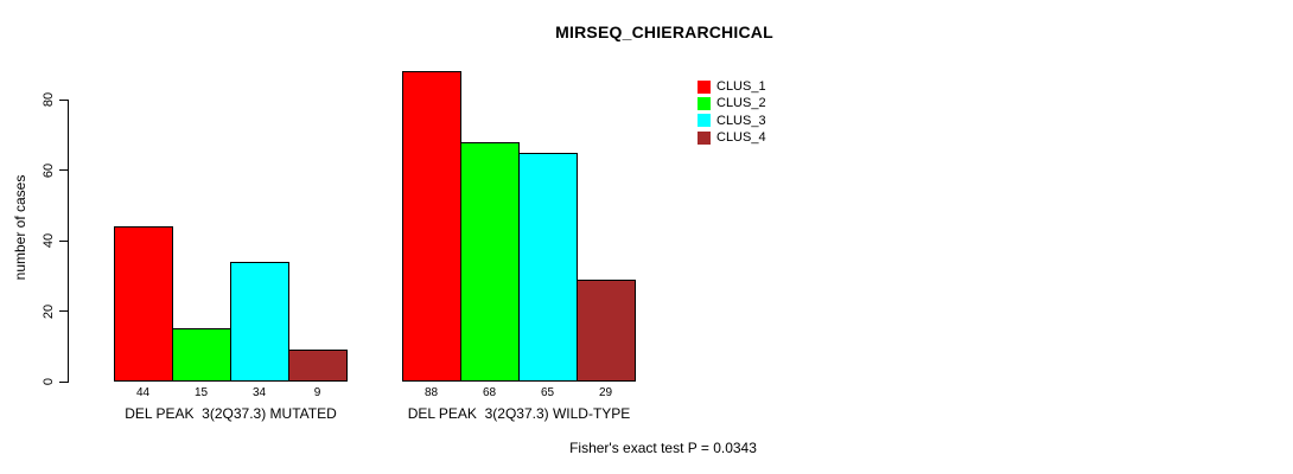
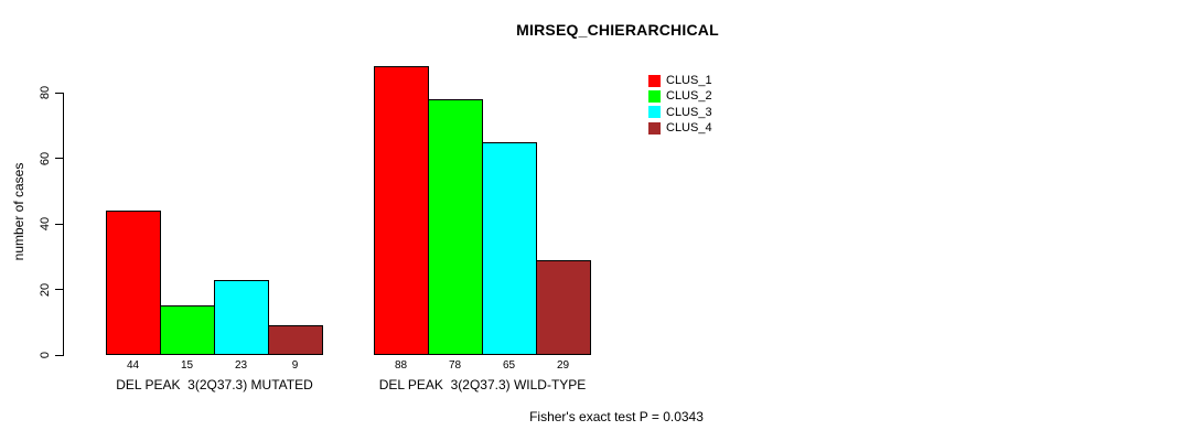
CLUS_3/DEL PEAK 3(2Q37.3) MUTATED: 34 -> 23
CLUS_2/DEL PEAK 3(2Q37.3) WILD-TYPE: 68 -> 78
